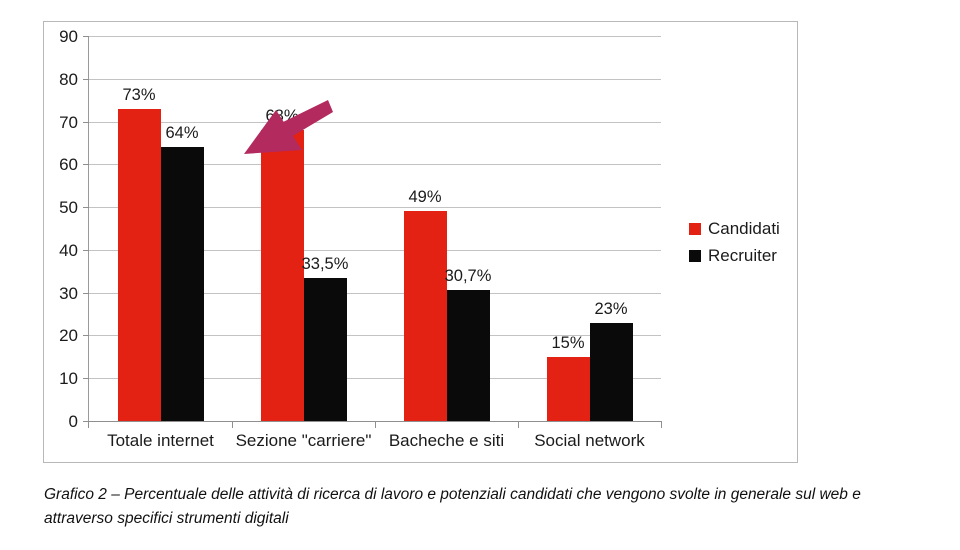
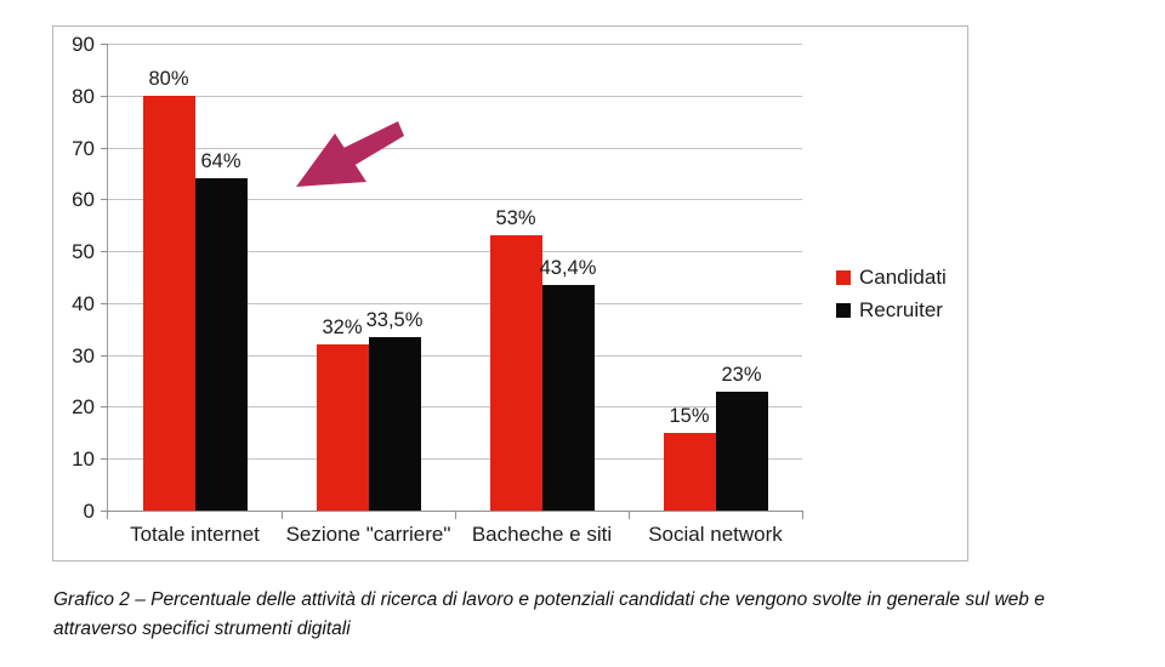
Candidati/Totale internet: 73% -> 80%
Candidati/Sezione "carriere": 68% -> 32%
Candidati/Bacheche e siti: 49% -> 53%
Recruiter/Bacheche e siti: 30,7% -> 43,4%
